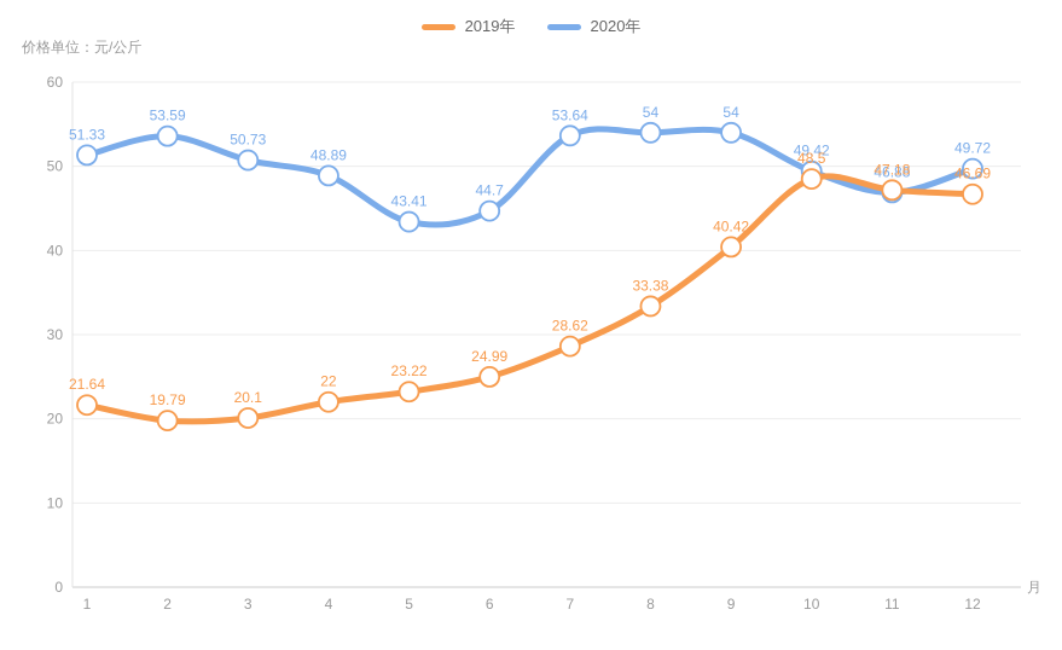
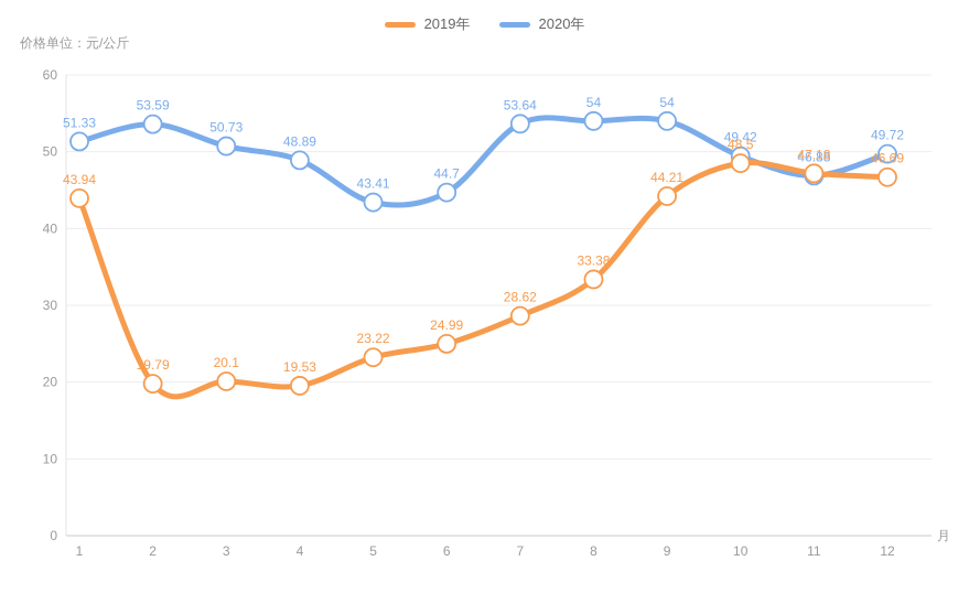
2019年/1: 21.64 -> 43.94
2019年/4: 22 -> 19.53
2019年/9: 40.42 -> 44.21
